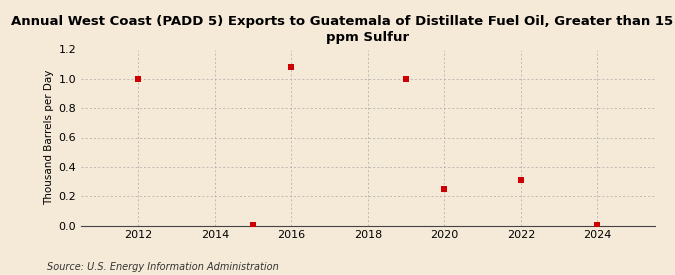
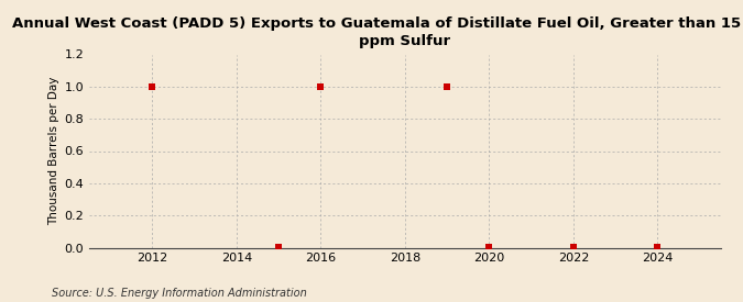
2016: 1.08 -> 1.00
2020: 0.25 -> 0.00
2022: 0.31 -> 0.00
